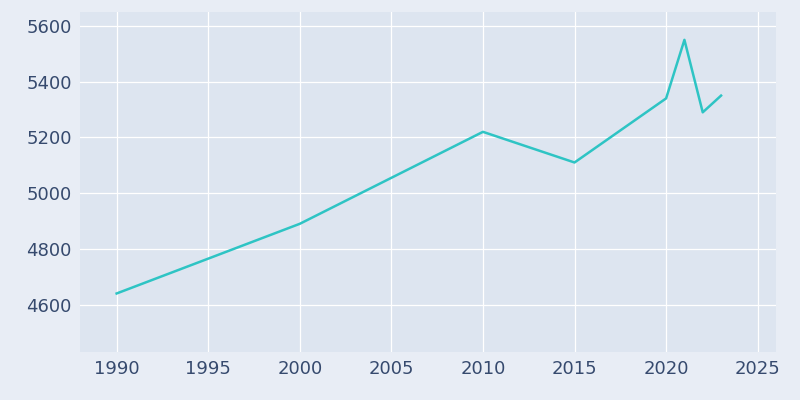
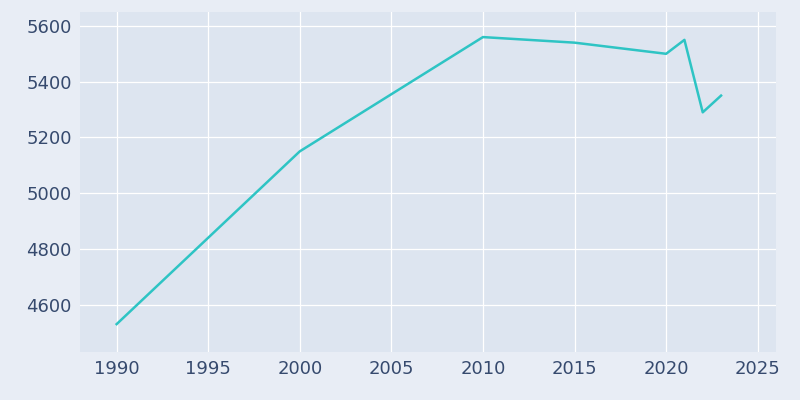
1990: 4640 -> 4530
2000: 4890 -> 5150
2010: 5220 -> 5560
2015: 5110 -> 5540
2020: 5340 -> 5500
